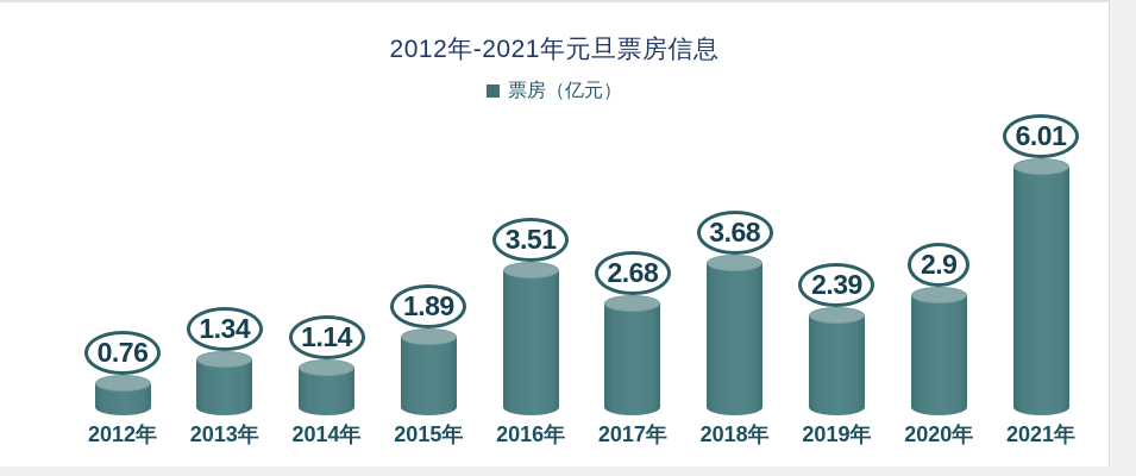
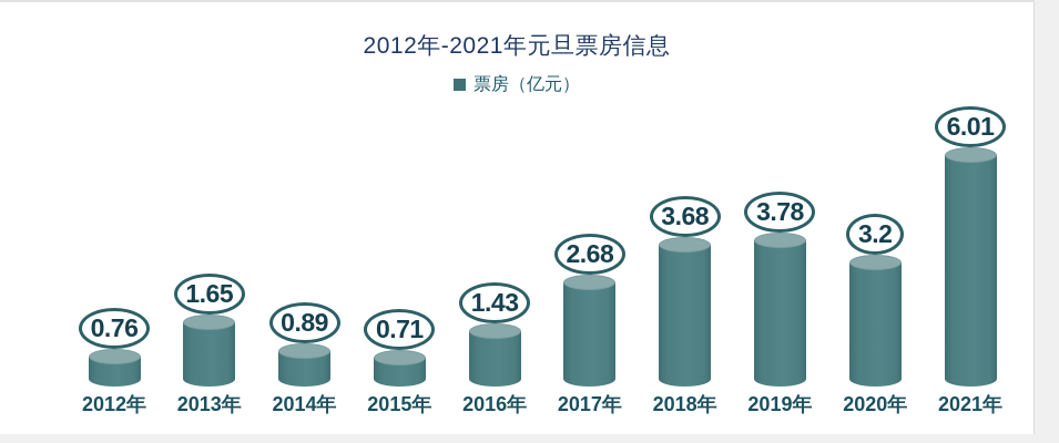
2013年: 1.34 -> 1.65
2014年: 1.14 -> 0.89
2015年: 1.89 -> 0.71
2016年: 3.51 -> 1.43
2019年: 2.39 -> 3.78
2020年: 2.9 -> 3.2
